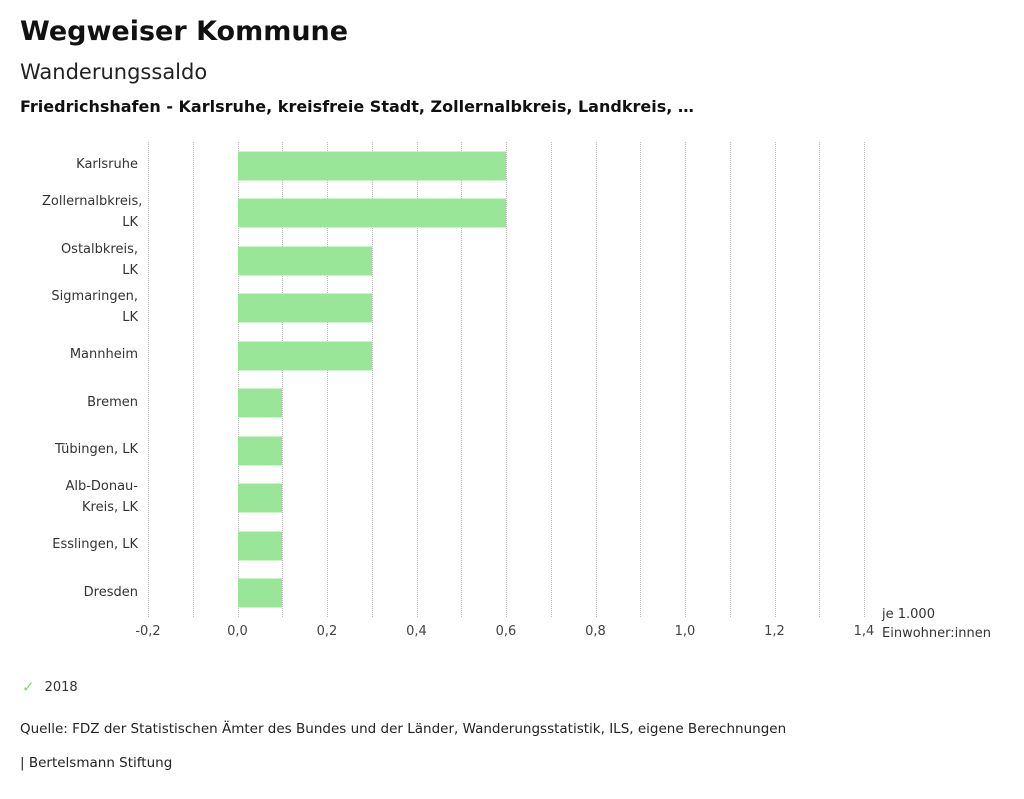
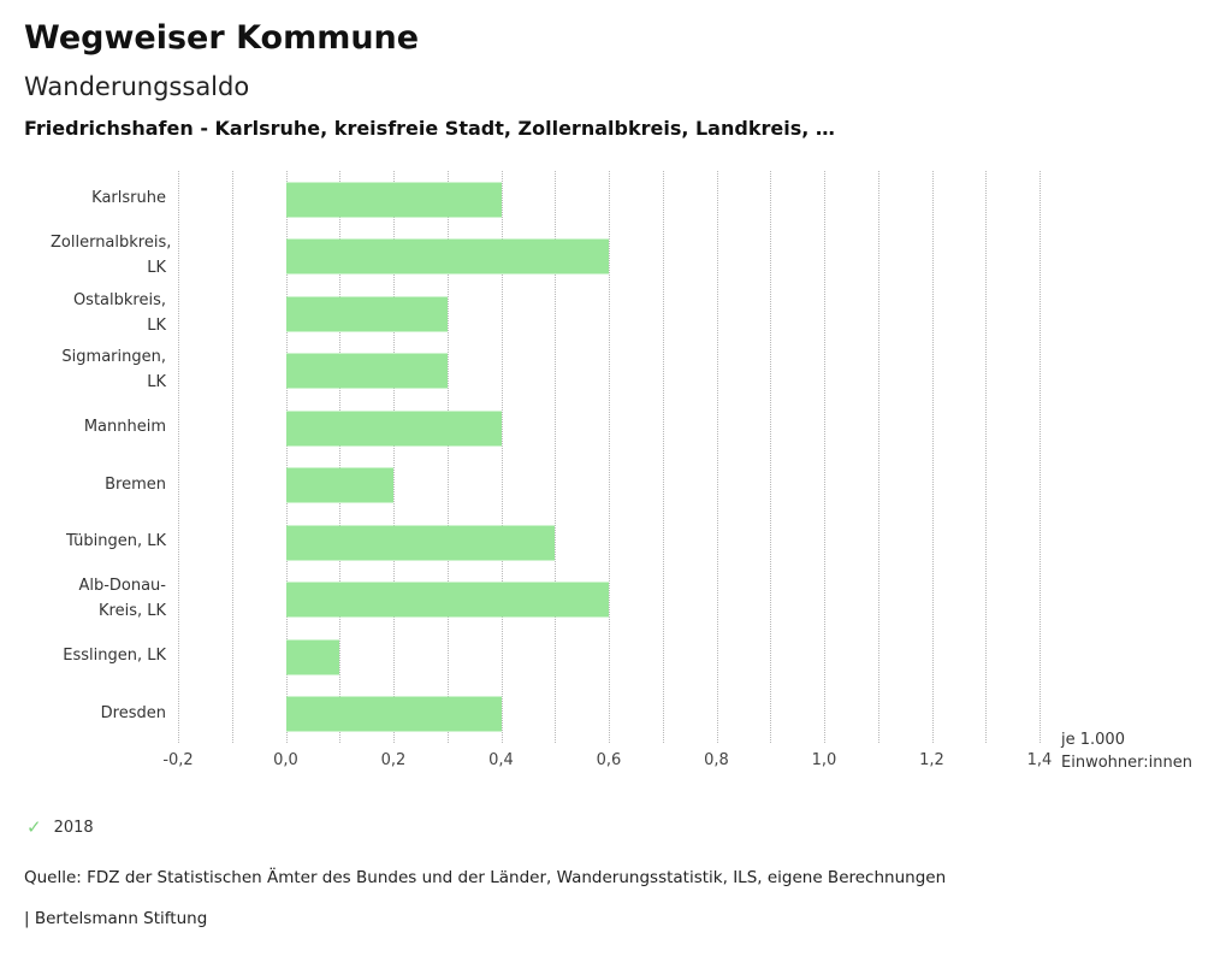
Karlsruhe: 0,6 -> 0,4
Mannheim: 0,3 -> 0,4
Bremen: 0,1 -> 0,2
Tübingen, LK: 0,1 -> 0,5
Alb-Donau-Kreis, LK: 0,1 -> 0,6
Dresden: 0,1 -> 0,4
